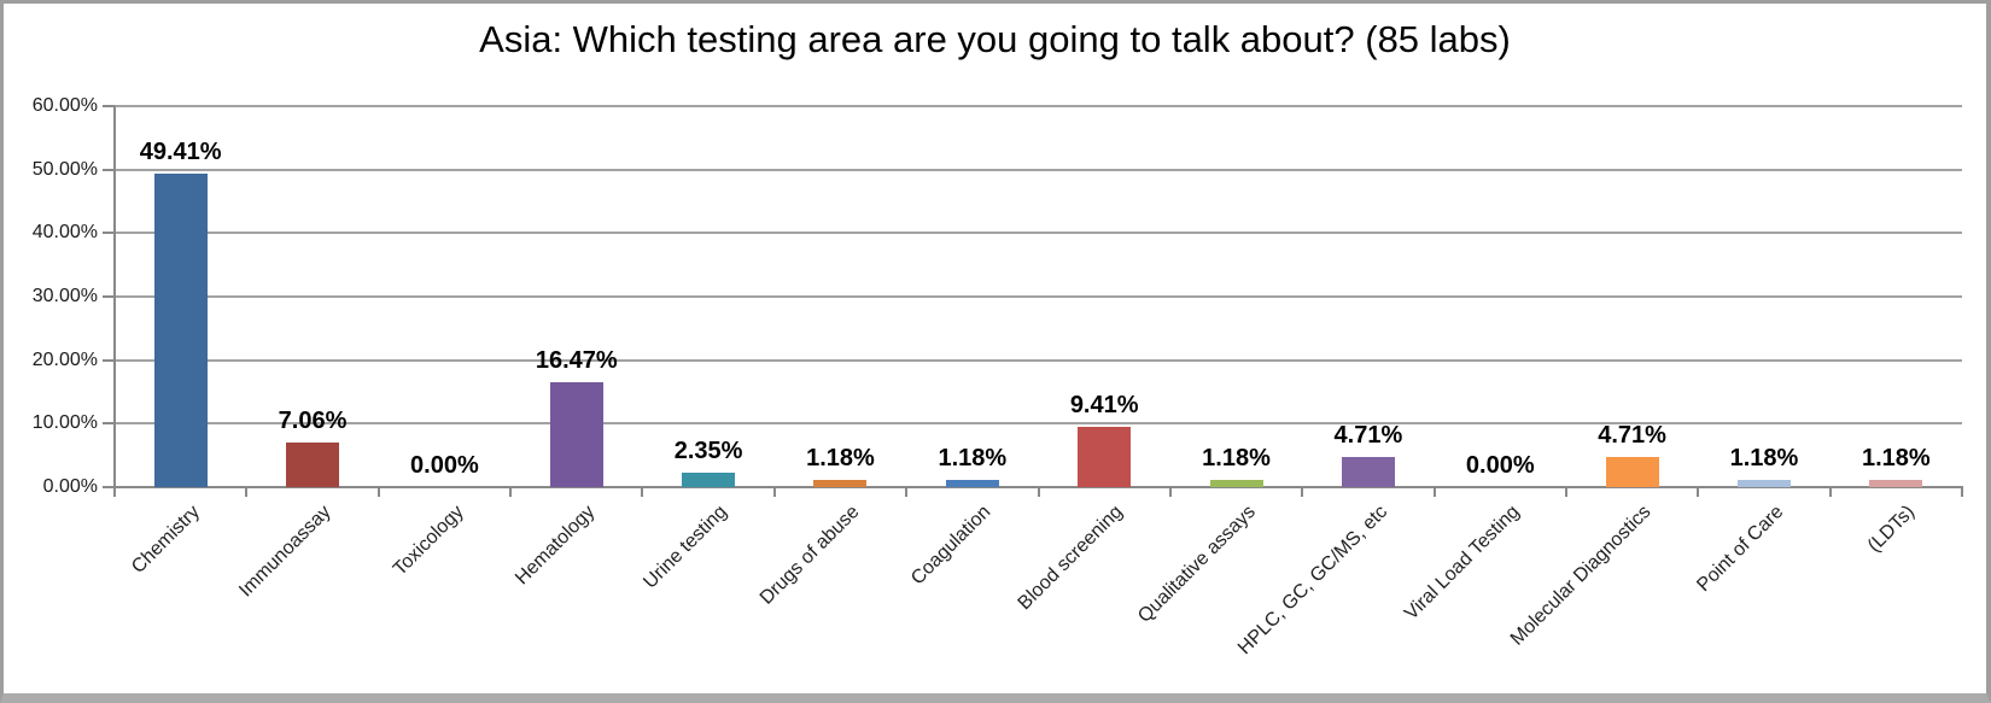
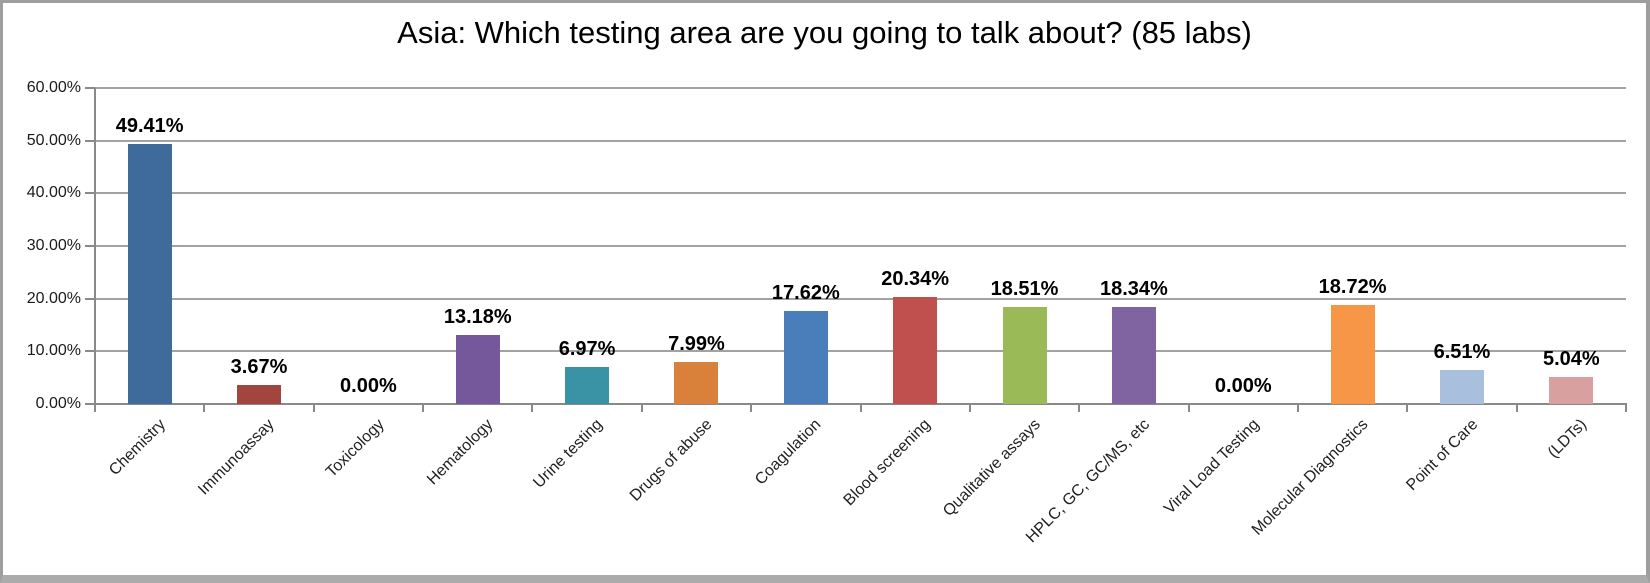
Immunoassay: 7.06% -> 3.67%
Hematology: 16.47% -> 13.18%
Urine testing: 2.35% -> 6.97%
Drugs of abuse: 1.18% -> 7.99%
Coagulation: 1.18% -> 17.62%
Blood screening: 9.41% -> 20.34%
Qualitative assays: 1.18% -> 18.51%
HPLC, GC, GC/MS, etc: 4.71% -> 18.34%
Molecular Diagnostics: 4.71% -> 18.72%
Point of Care: 1.18% -> 6.51%
(LDTs): 1.18% -> 5.04%
